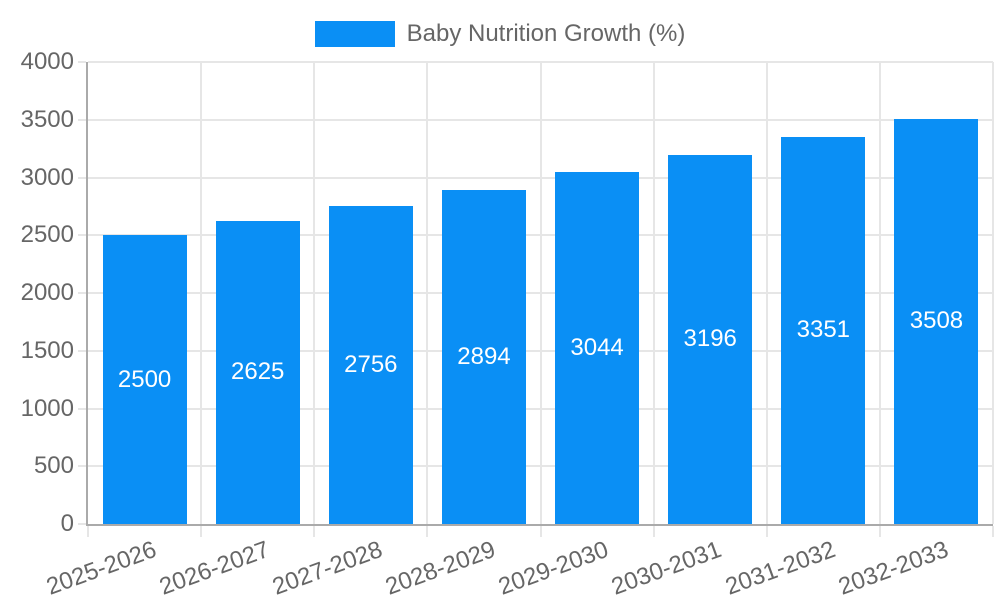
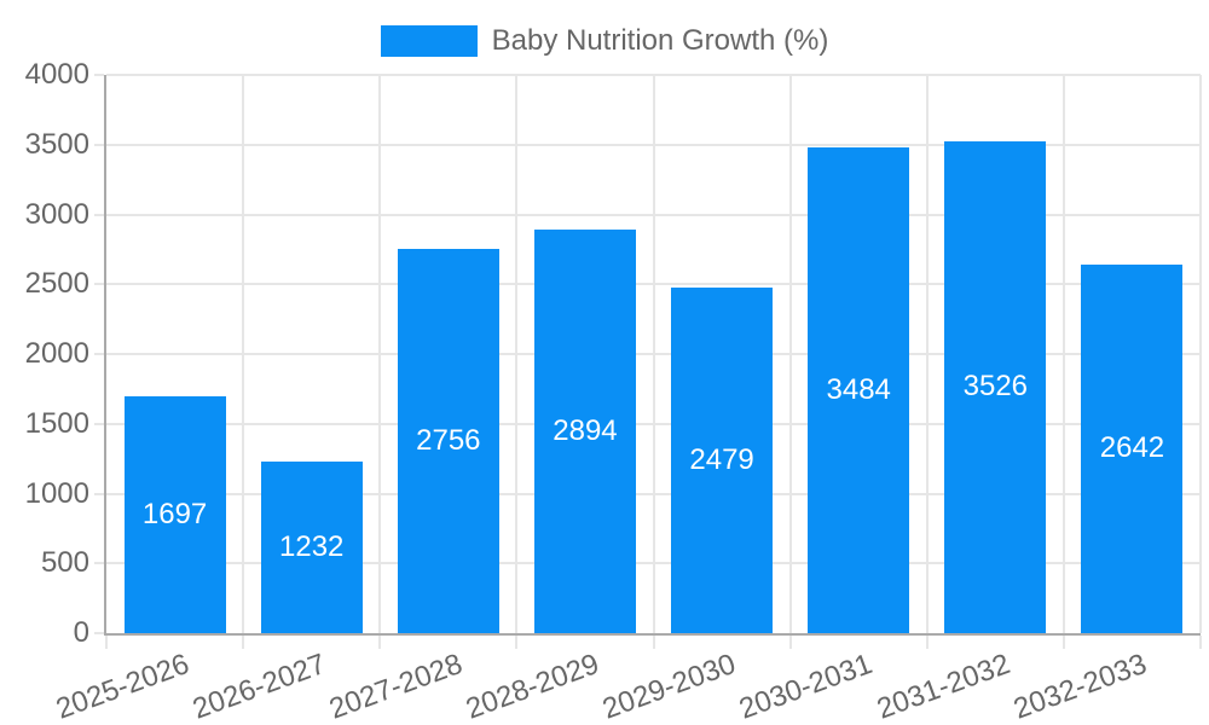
2025-2026: 2500 -> 1697
2026-2027: 2625 -> 1232
2029-2030: 3044 -> 2479
2030-2031: 3196 -> 3484
2031-2032: 3351 -> 3526
2032-2033: 3508 -> 2642
